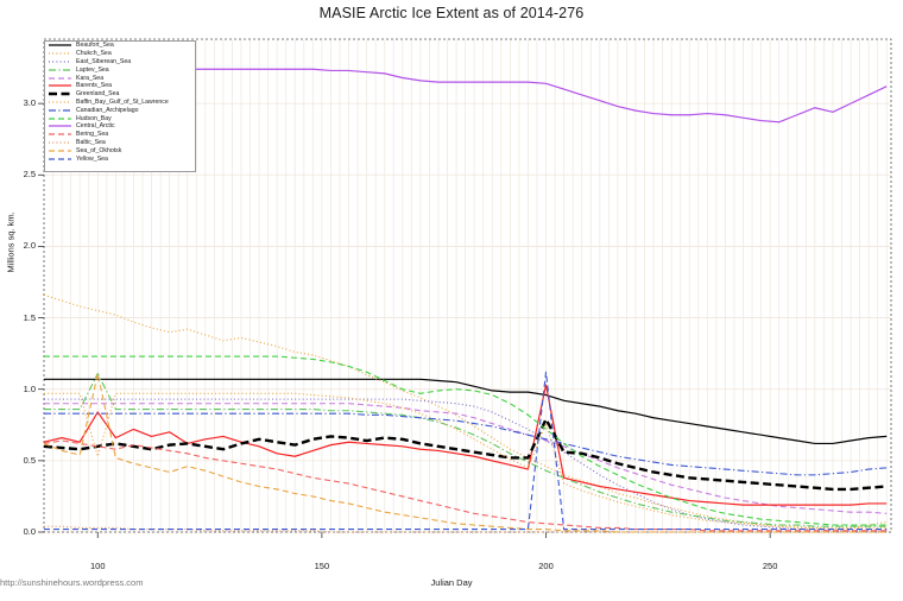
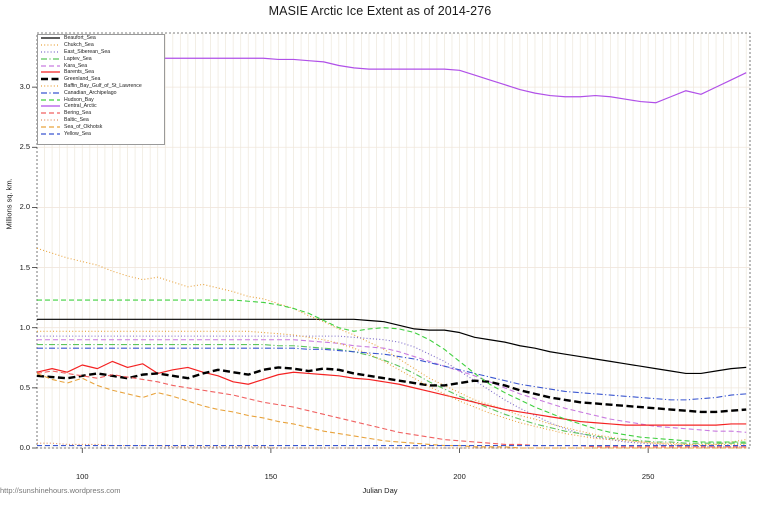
Laptev_Sea/100: 1.11 -> 0.86
Barents_Sea/100: 0.84 -> 0.69
Baffin_Bay_Gulf_of_St_Lawrence/100: 0.53 -> 0.97
Sea_of_Okhotsk/100: 1.11 -> 0.58
Barents_Sea/200: 1.03 -> 0.41
Greenland_Sea/200: 0.79 -> 0.54
Baffin_Bay_Gulf_of_St_Lawrence/200: 0.76 -> 0.39
Yellow_Sea/200: 1.12 -> 0.02
